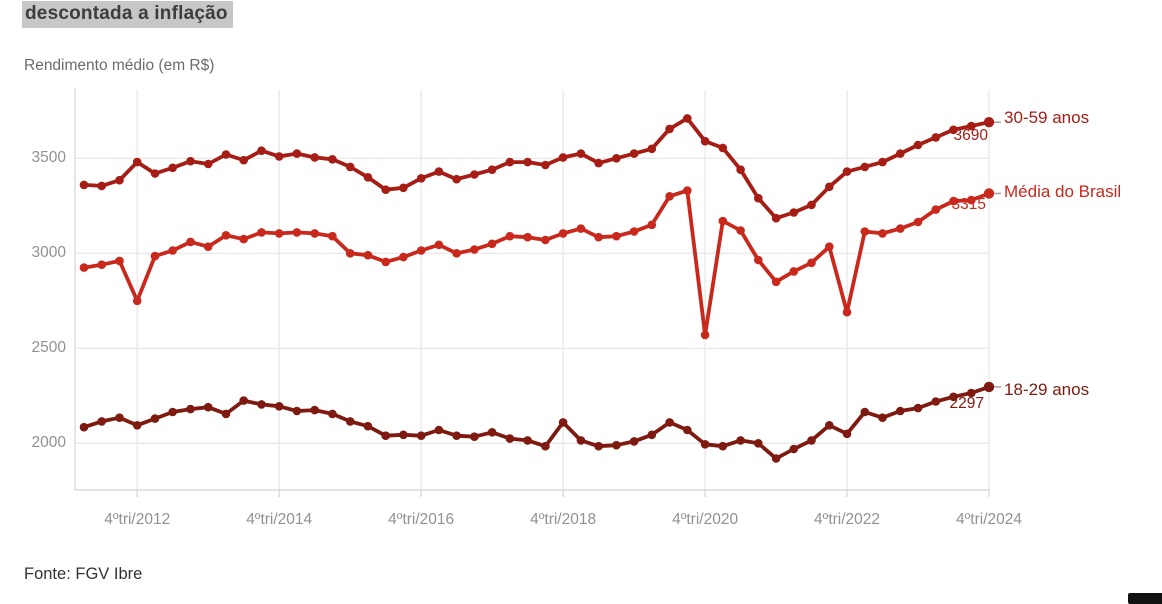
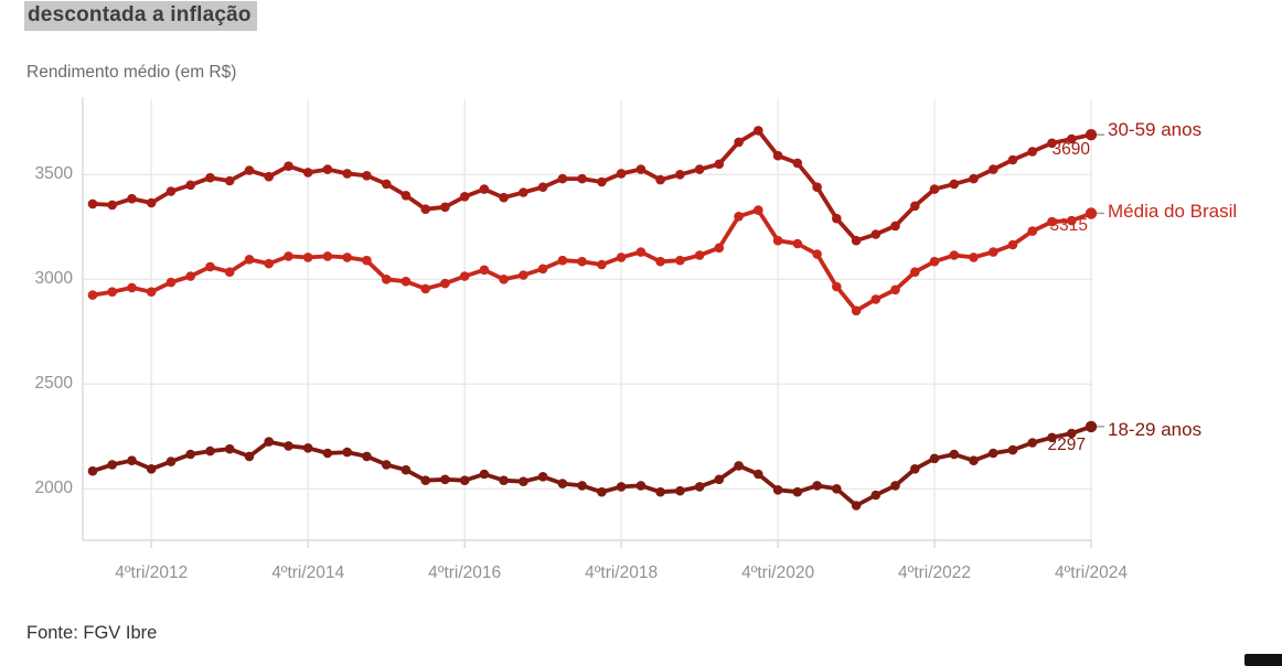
30-59 anos/4ºtri/2012: 3480 -> 3360
Média do Brasil/4ºtri/2012: 2750 -> 2940
18-29 anos/4ºtri/2018: 2110 -> 2010
Média do Brasil/4ºtri/2020: 2570 -> 3180
Média do Brasil/4ºtri/2022: 2690 -> 3080
18-29 anos/4ºtri/2022: 2050 -> 2140
